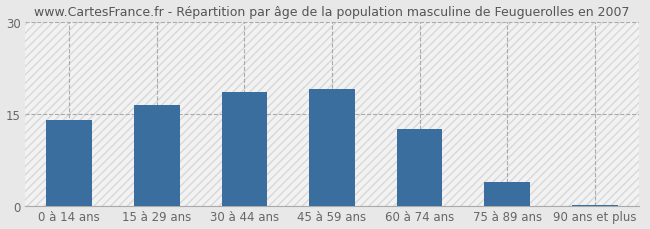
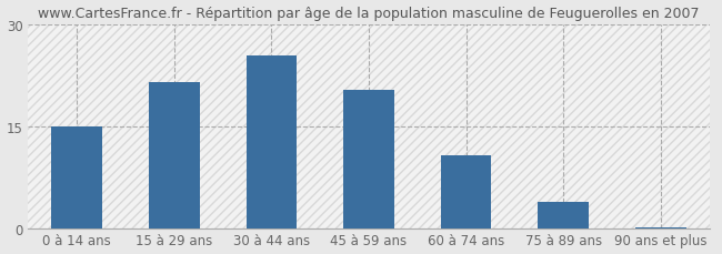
0 à 14 ans: 14.0 -> 15.0
15 à 29 ans: 16.5 -> 21.4
30 à 44 ans: 18.5 -> 25.4
45 à 59 ans: 19.0 -> 20.4
60 à 74 ans: 12.5 -> 10.8
